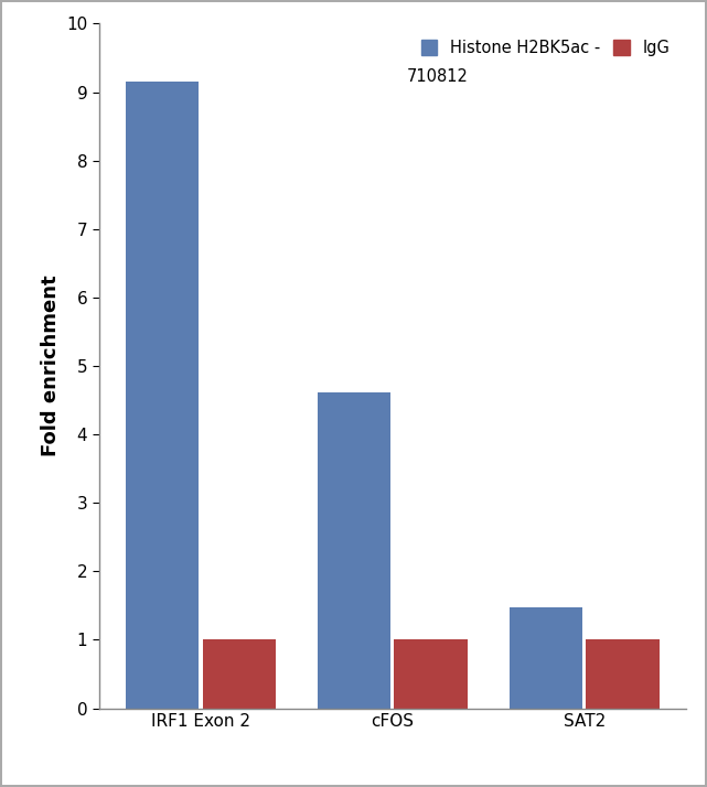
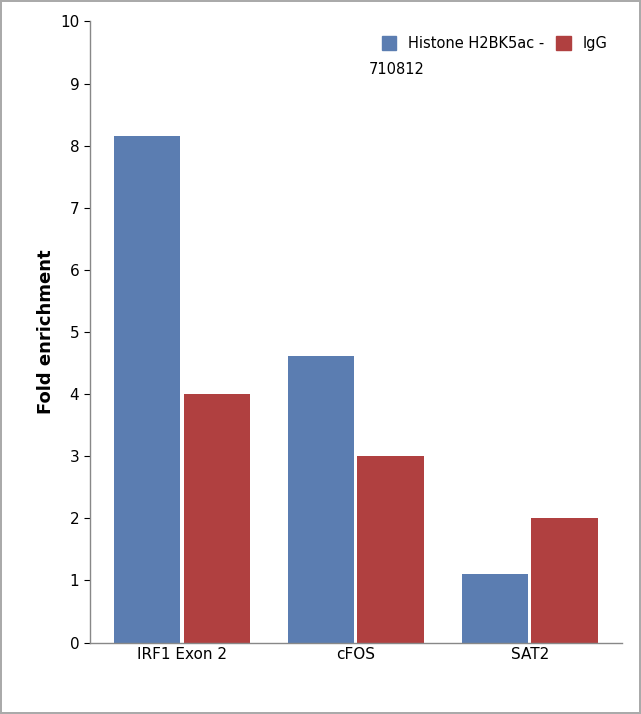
Histone H2BK5ac -/IRF1 Exon 2: 9.15 -> 8.16
IgG/IRF1 Exon 2: 1 -> 4
IgG/cFOS: 1 -> 3
Histone H2BK5ac -/SAT2: 1.48 -> 1.10
IgG/SAT2: 1 -> 2
